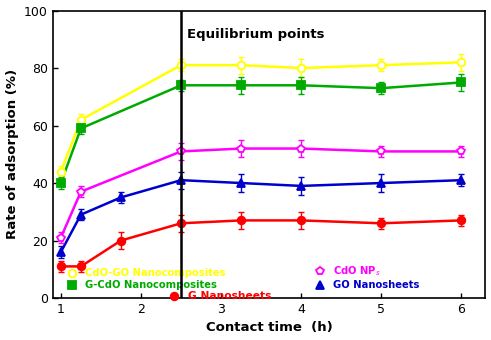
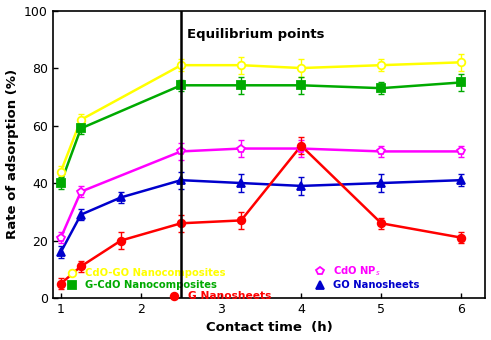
G Nanosheets/1: 11 -> 5
G Nanosheets/4: 27 -> 53
G Nanosheets/6: 27 -> 21
